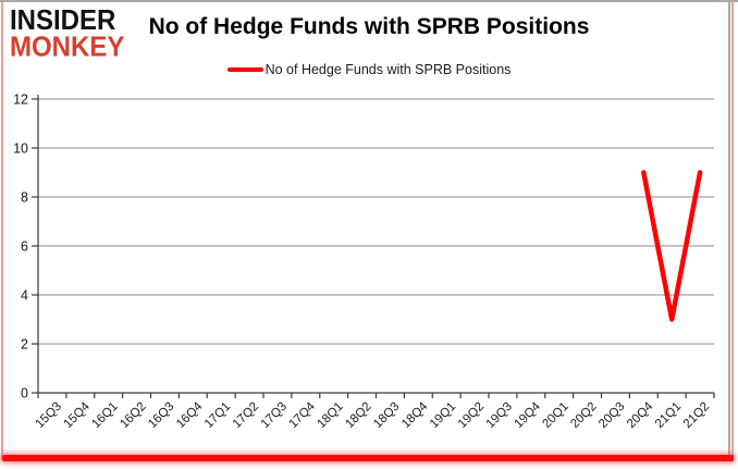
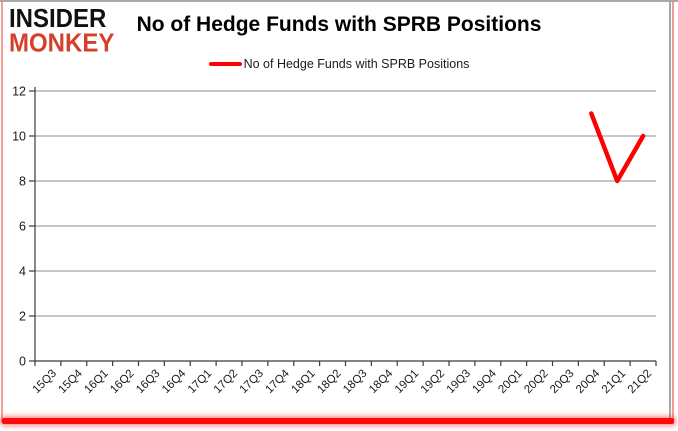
20Q4: 9 -> 11
21Q1: 3 -> 8
21Q2: 9 -> 10
